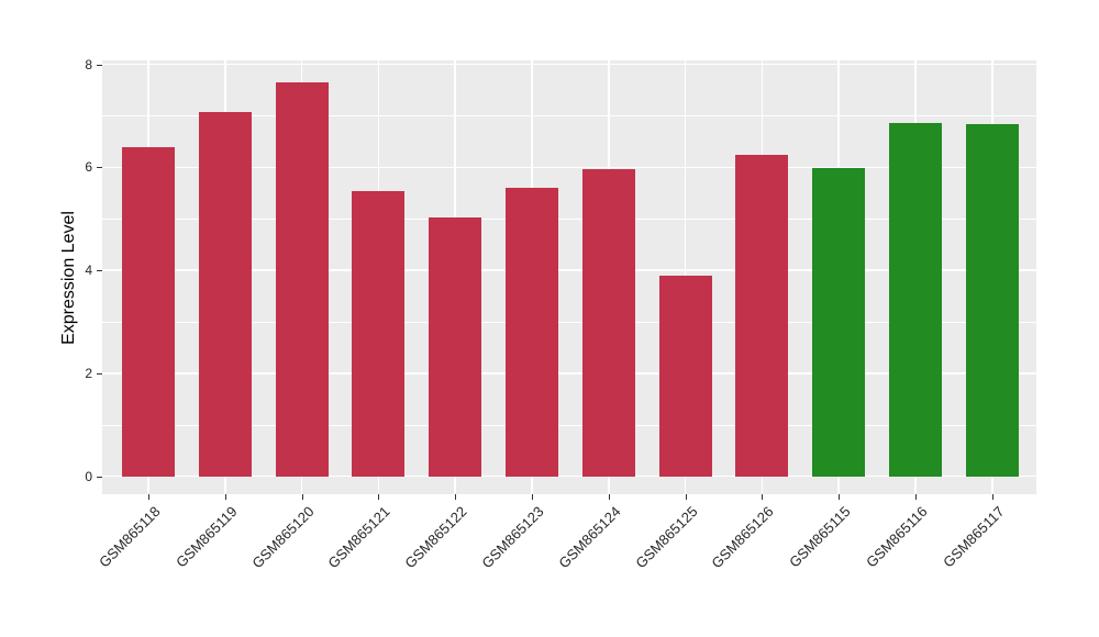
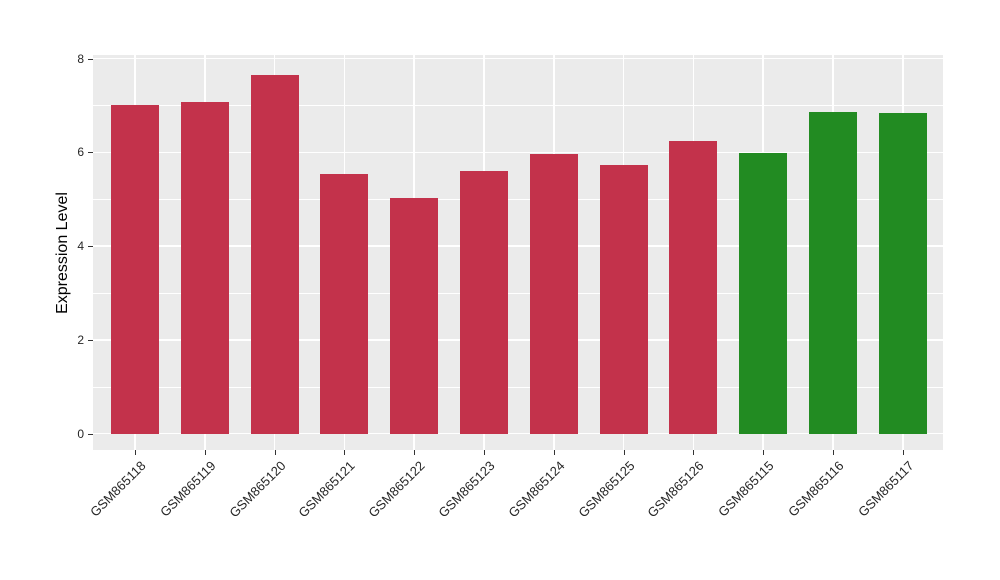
GSM865118: 6.4 -> 7.0
GSM865125: 3.9 -> 5.7
